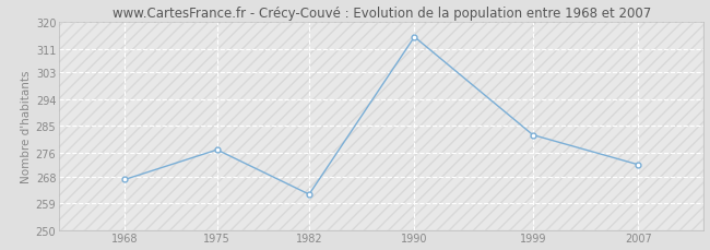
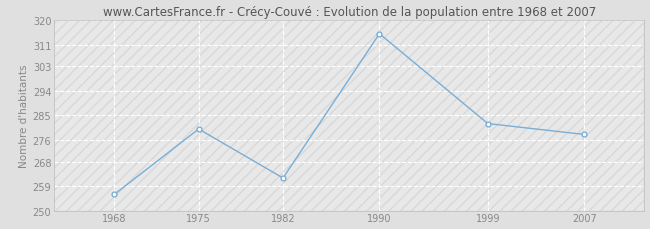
1968: 267 -> 256
1975: 277 -> 280
2007: 272 -> 278
